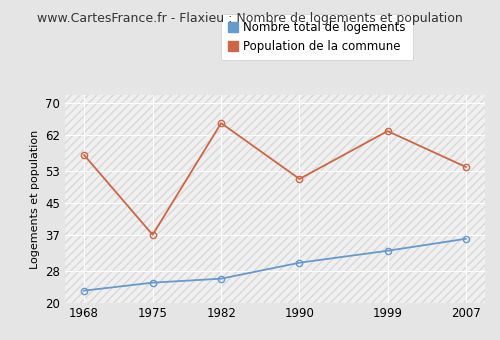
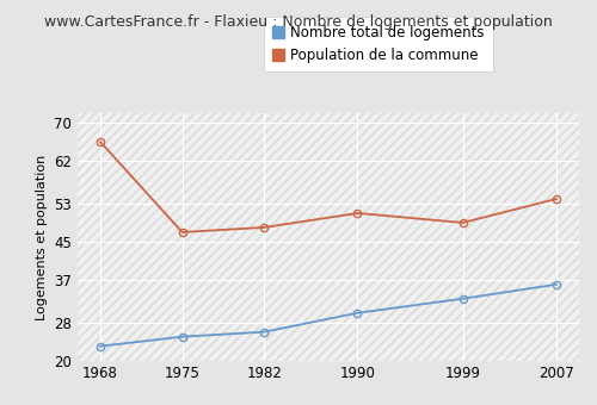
Population de la commune/1968: 57 -> 66
Population de la commune/1975: 37 -> 47
Population de la commune/1982: 65 -> 48
Population de la commune/1999: 63 -> 49
